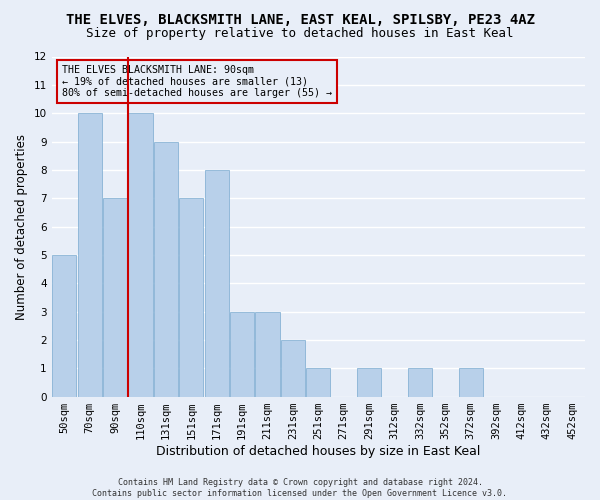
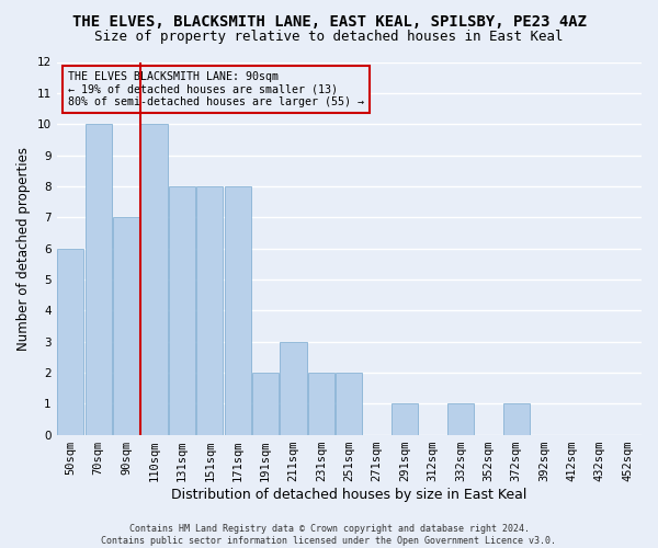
50sqm: 5 -> 6
131sqm: 9 -> 8
151sqm: 7 -> 8
191sqm: 3 -> 2
251sqm: 1 -> 2
